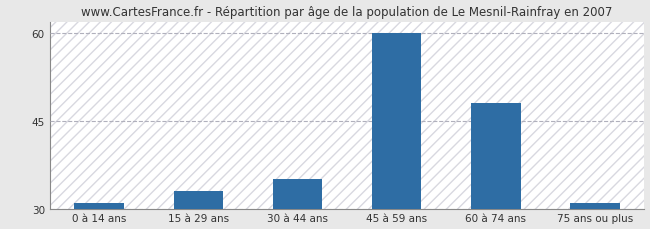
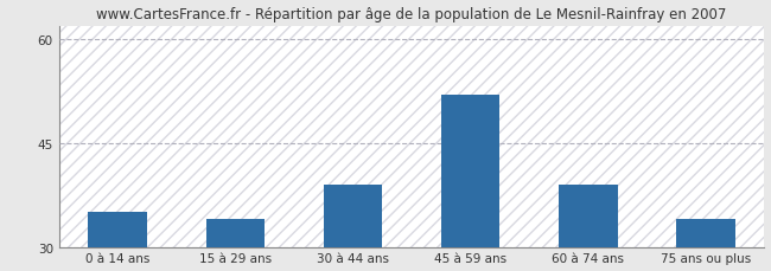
0 à 14 ans: 31 -> 35
15 à 29 ans: 33 -> 34
30 à 44 ans: 35 -> 39
45 à 59 ans: 60 -> 52
60 à 74 ans: 48 -> 39
75 ans ou plus: 31 -> 34
